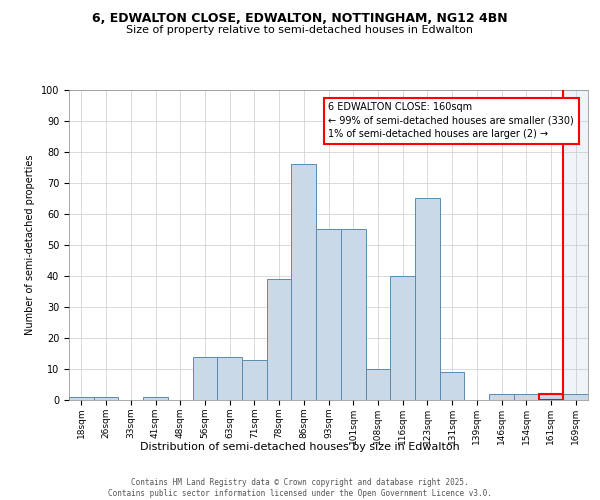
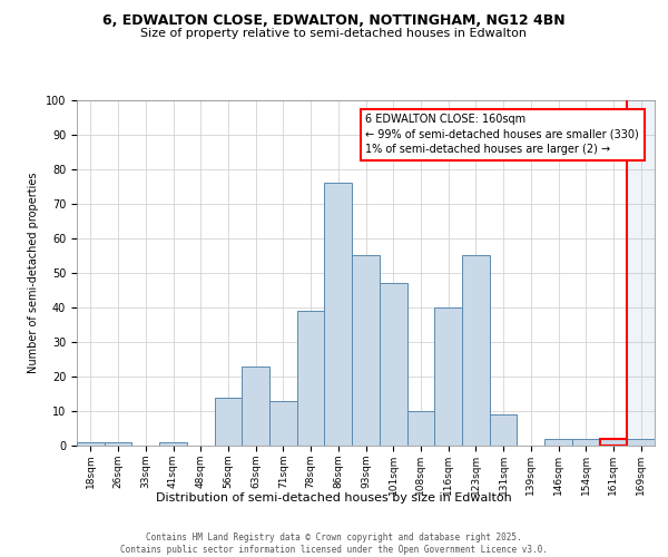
63sqm: 14 -> 23
101sqm: 55 -> 47
123sqm: 65 -> 55
